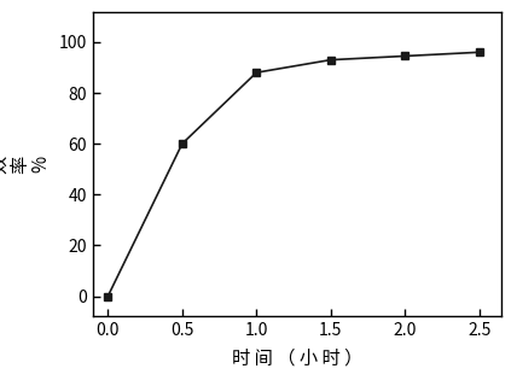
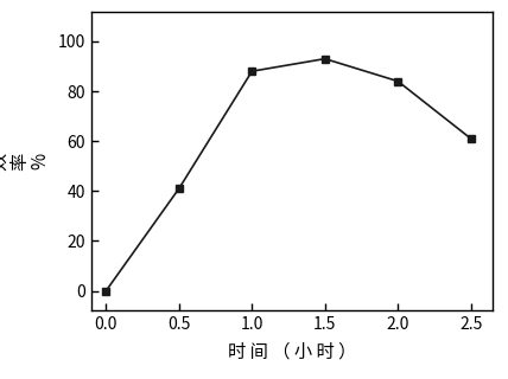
0.5: 60.0 -> 41.0
2.0: 94.5 -> 84.0
2.5: 96.0 -> 61.0
